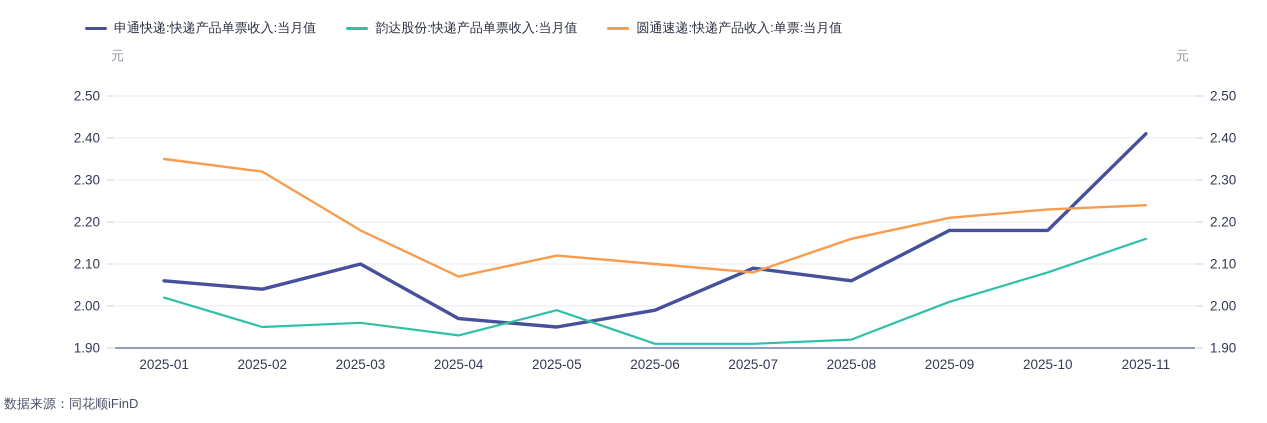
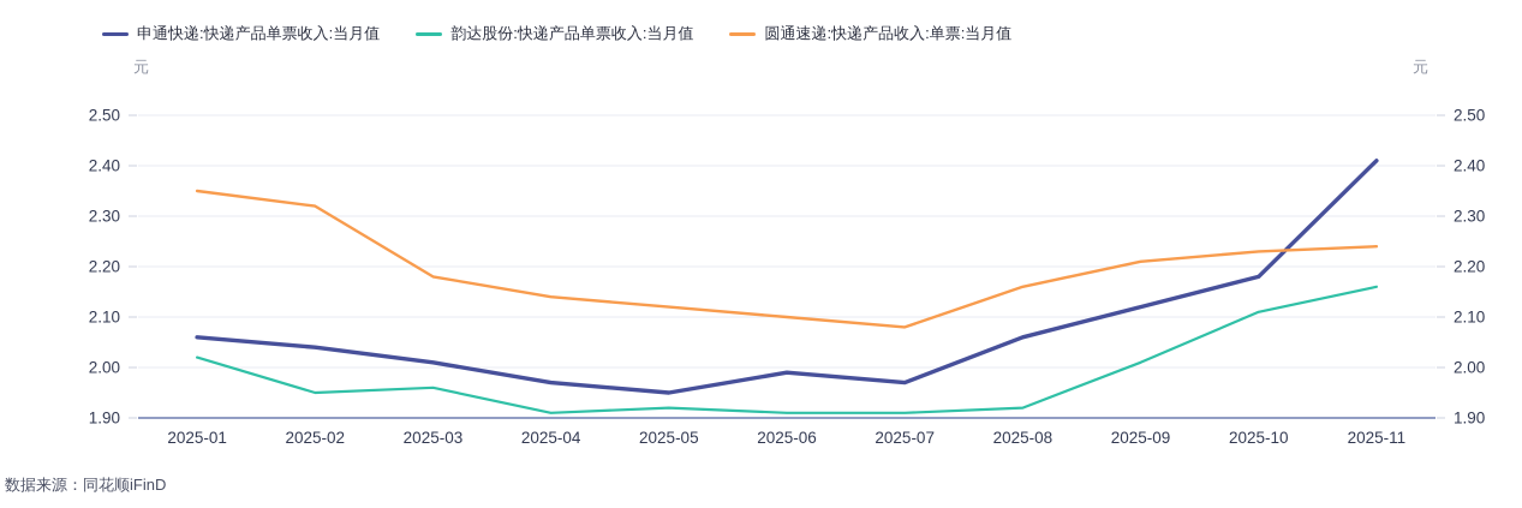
申通快递:快递产品单票收入:当月值/2025-03: 2.10 -> 2.01
韵达股份:快递产品单票收入:当月值/2025-04: 1.93 -> 1.91
圆通速递:快递产品收入:单票:当月值/2025-04: 2.07 -> 2.14
韵达股份:快递产品单票收入:当月值/2025-05: 1.99 -> 1.92
申通快递:快递产品单票收入:当月值/2025-07: 2.09 -> 1.97
申通快递:快递产品单票收入:当月值/2025-09: 2.18 -> 2.12
韵达股份:快递产品单票收入:当月值/2025-10: 2.08 -> 2.11
